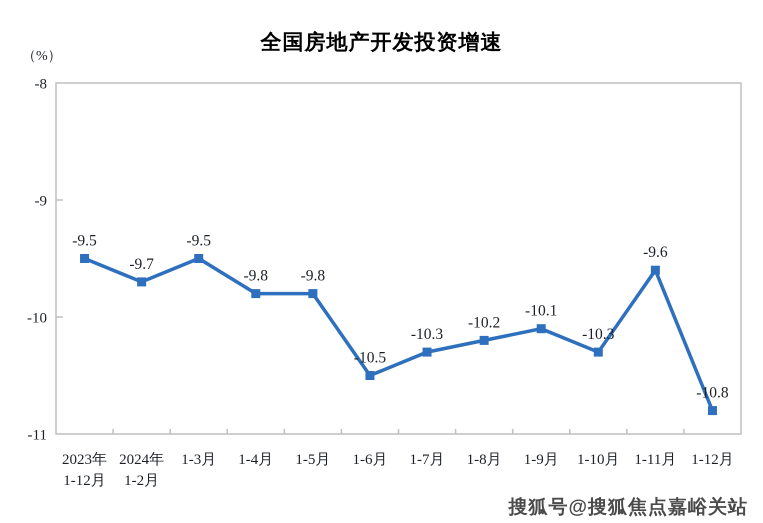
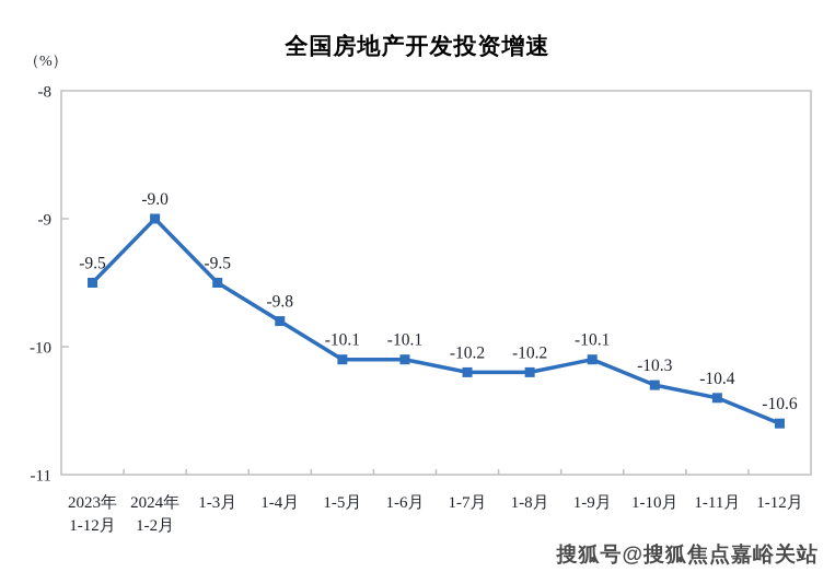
2024年 1-2月: -9.7 -> -9.0
1-5月: -9.8 -> -10.1
1-6月: -10.5 -> -10.1
1-7月: -10.3 -> -10.2
1-11月: -9.6 -> -10.4
1-12月: -10.8 -> -10.6
